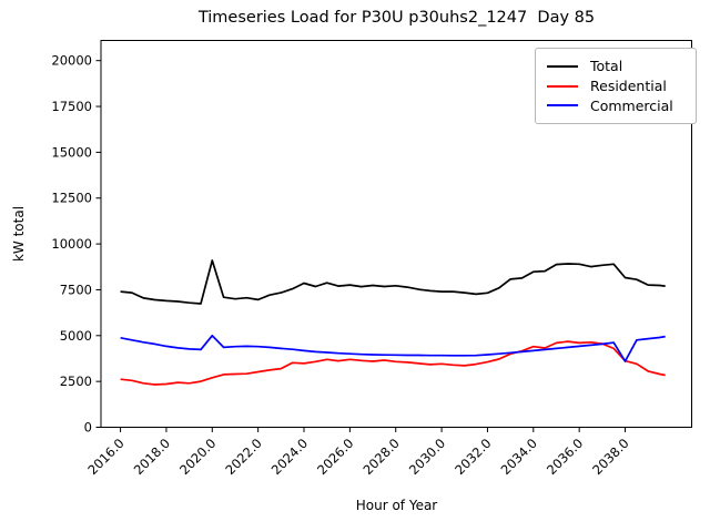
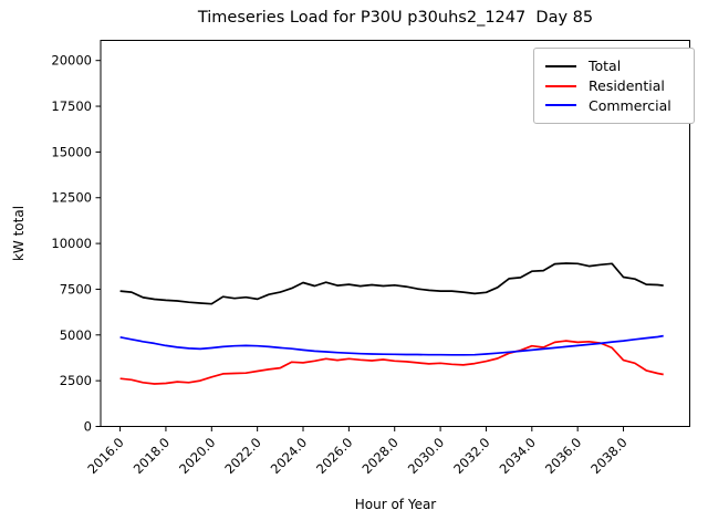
Total/2020.0: 9100 -> 6700
Commercial/2020.0: 5000 -> 4300
Commercial/2038.0: 3600 -> 4700
